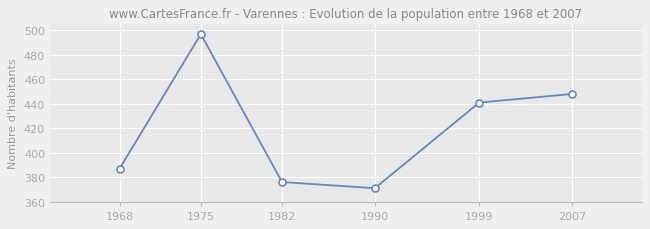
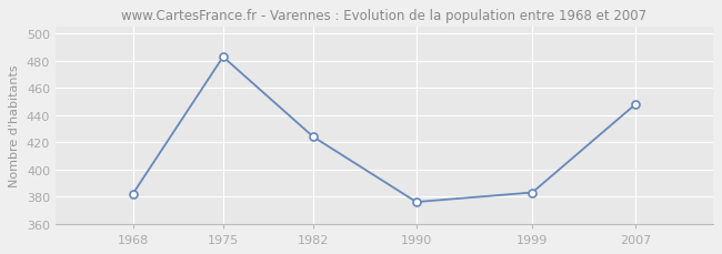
1968: 387 -> 382
1975: 497 -> 483
1982: 376 -> 424
1990: 371 -> 376
1999: 441 -> 383
